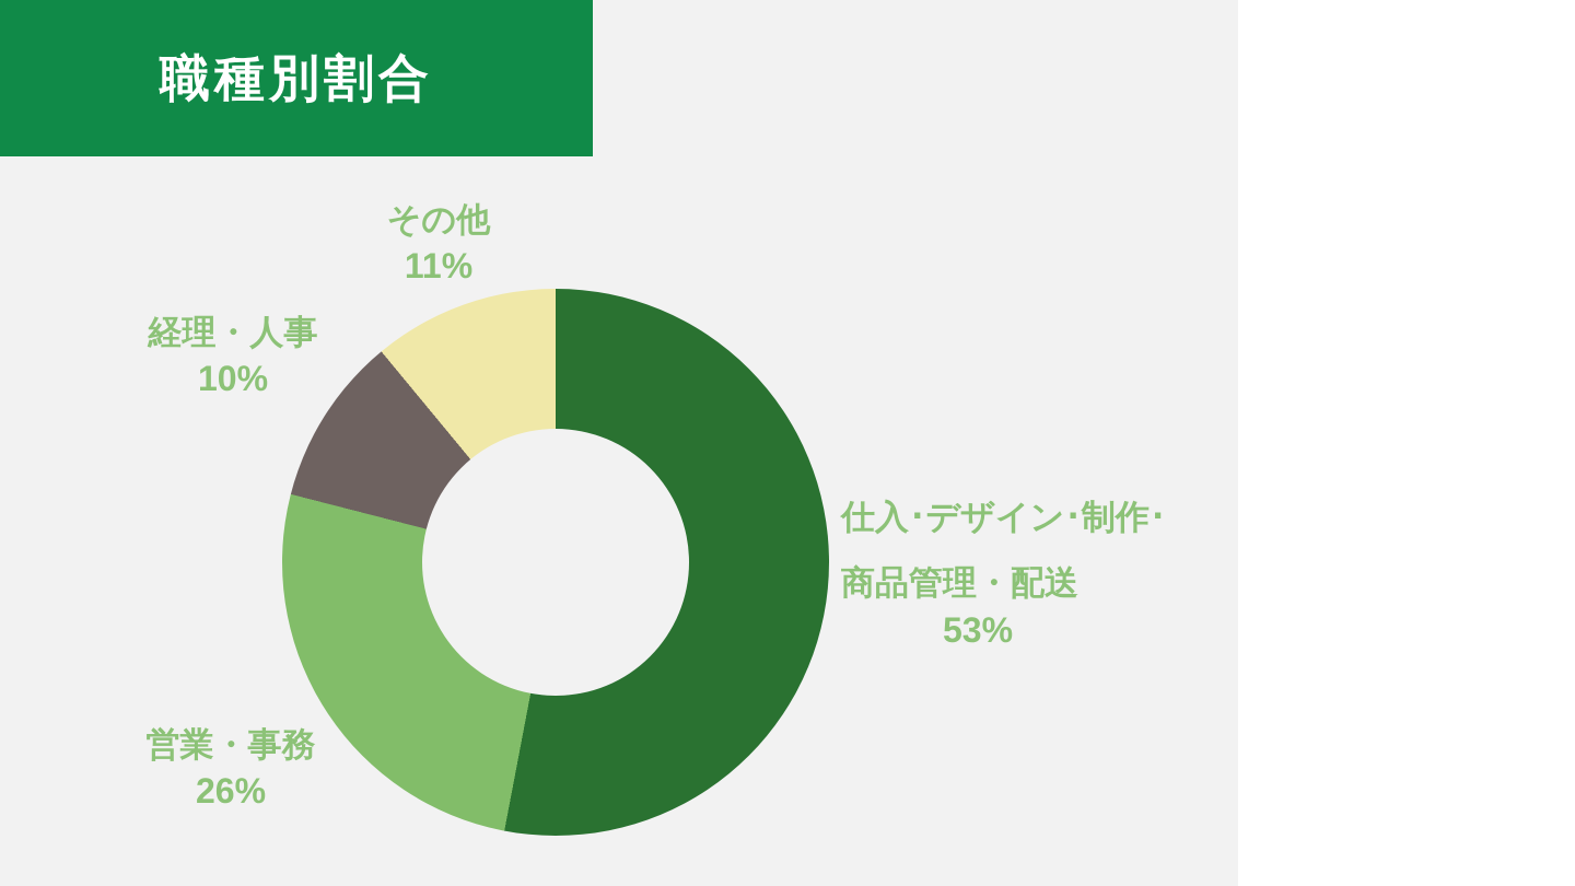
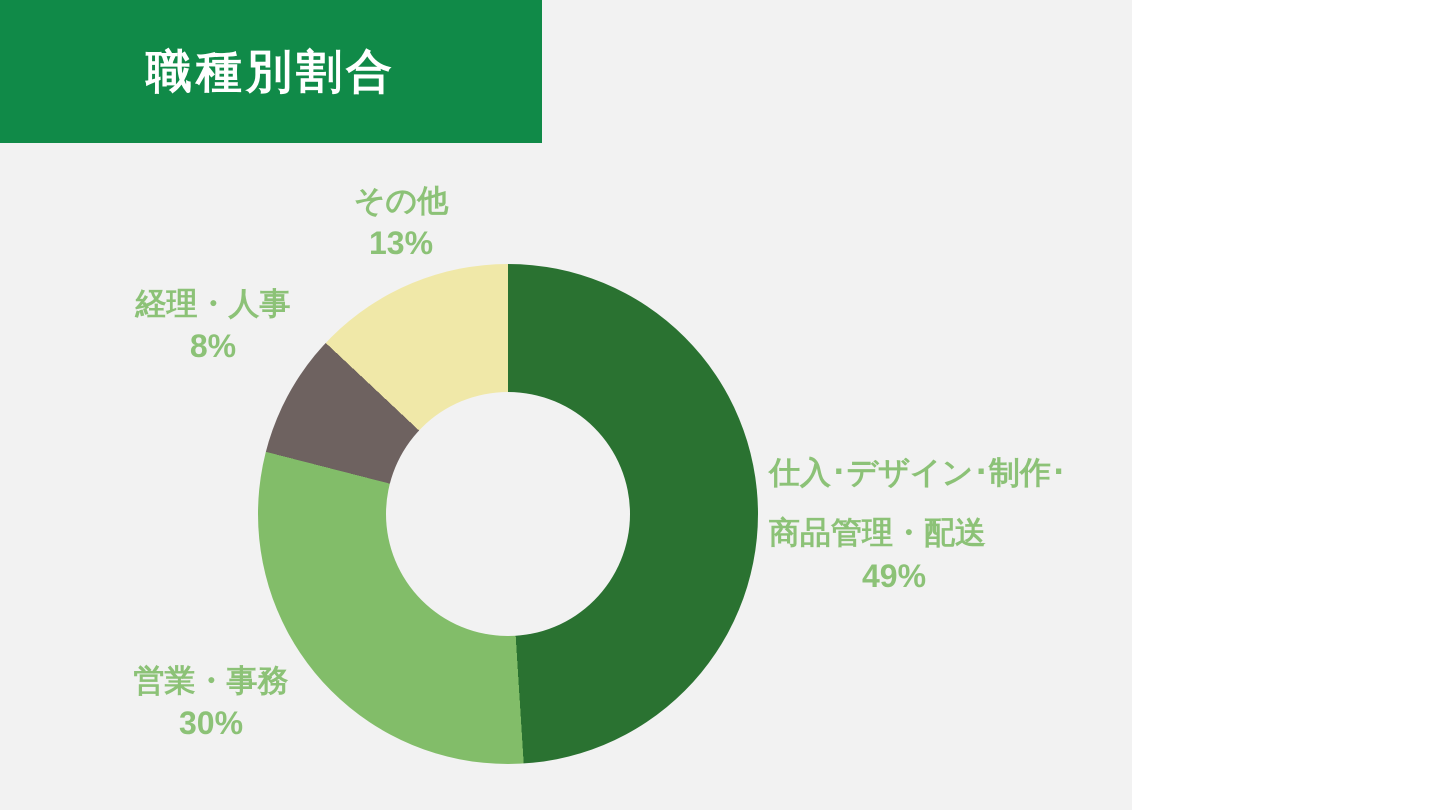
仕入･デザイン･制作･商品管理・配送: 53% -> 49%
営業・事務: 26% -> 30%
経理・人事: 10% -> 8%
その他: 11% -> 13%
